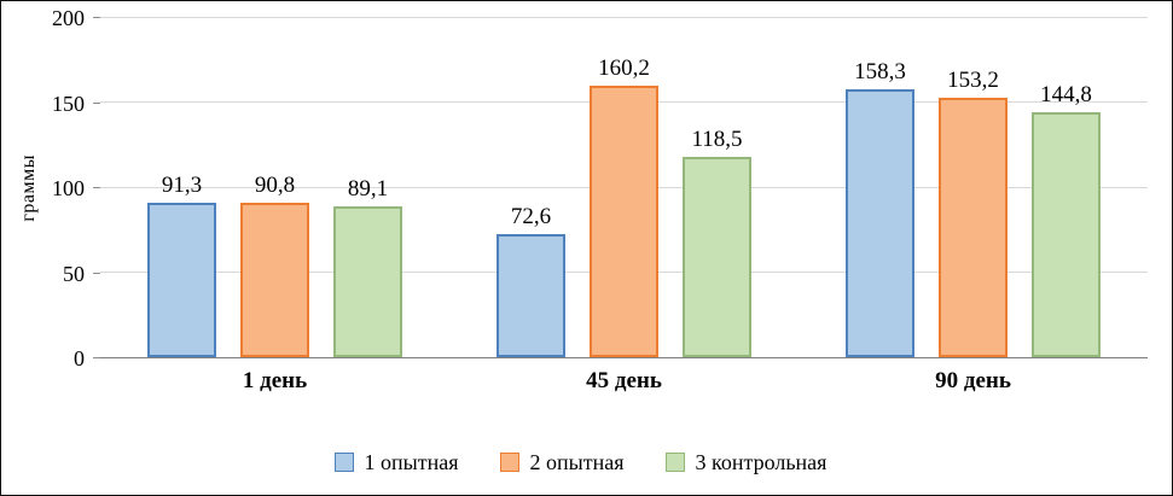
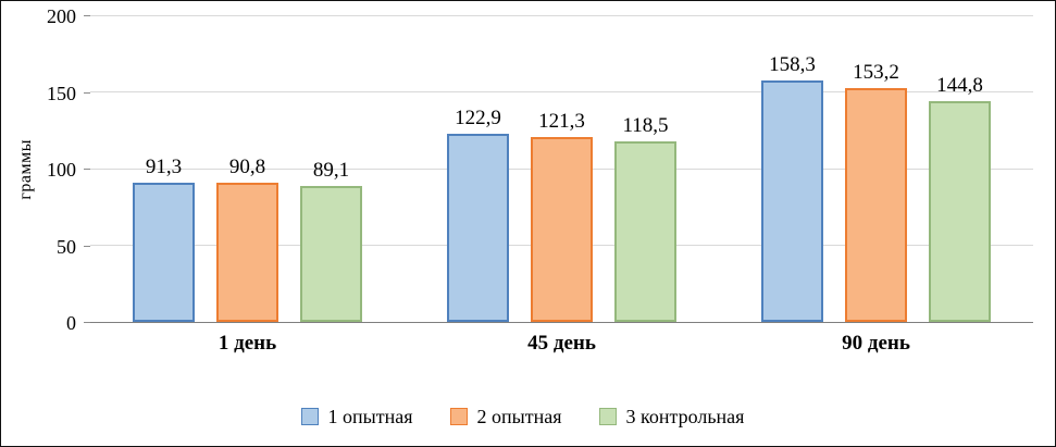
1 опытная/45 день: 72,6 -> 122,9
2 опытная/45 день: 160,2 -> 121,3
